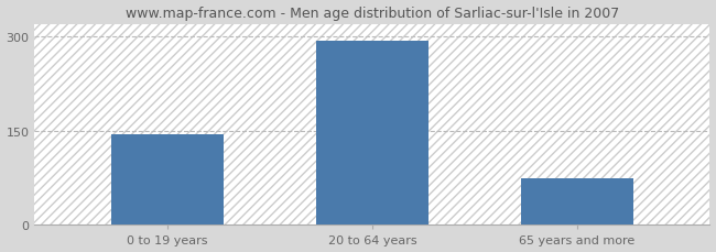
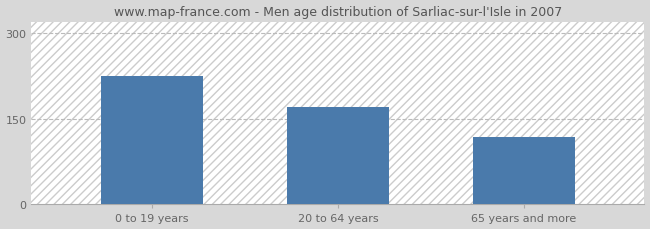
0 to 19 years: 145 -> 224
20 to 64 years: 293 -> 170
65 years and more: 75 -> 118
